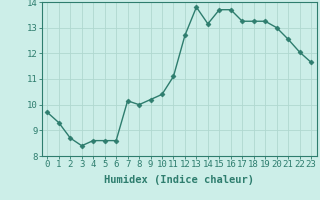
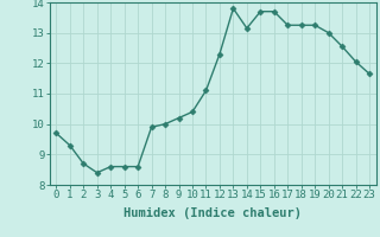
7: 10.15 -> 9.90
12: 12.70 -> 12.30
